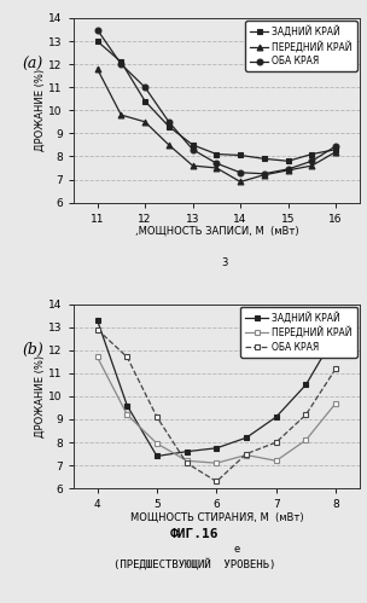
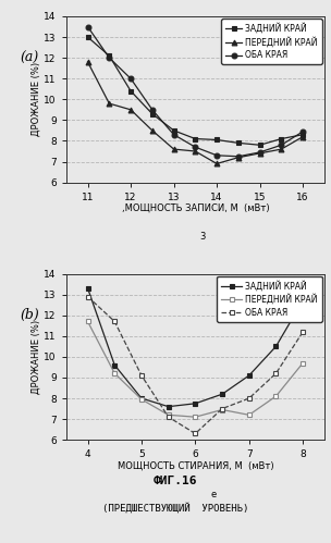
ЗАДНИЙ КРАЙ/5: 7.4 -> 8.0
